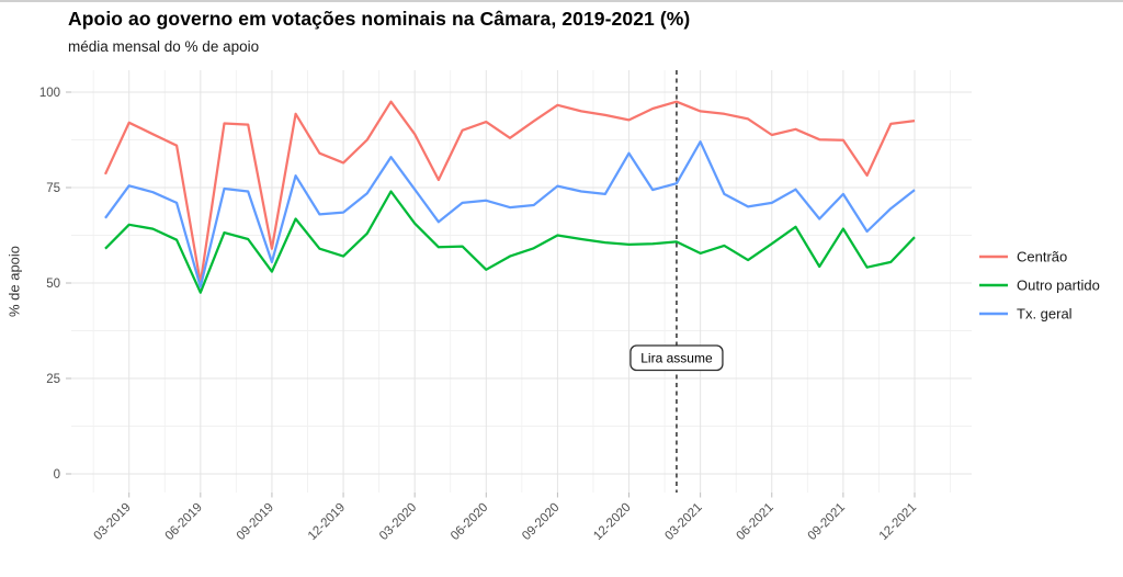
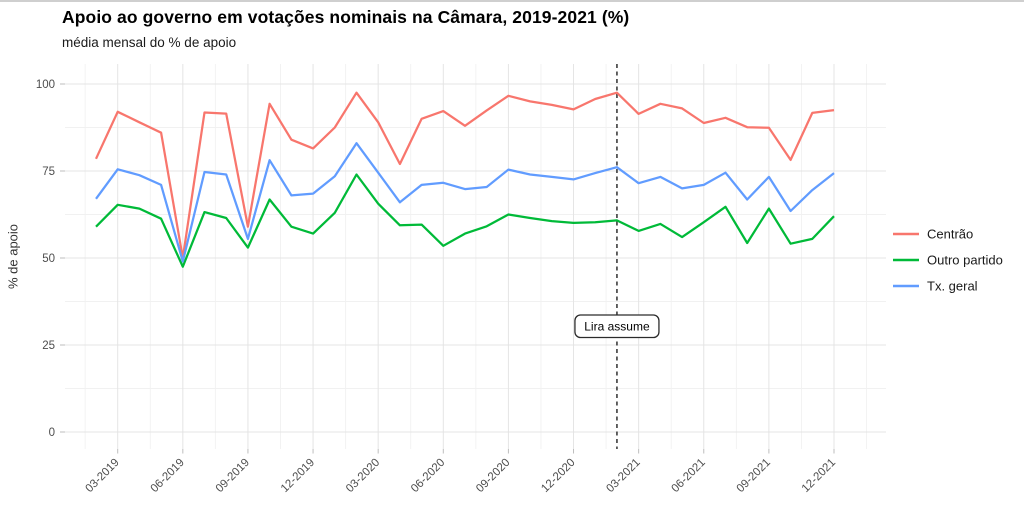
Tx. geral/12-2020: 84 -> 73
Centrão/03-2021: 95 -> 91
Tx. geral/03-2021: 87 -> 72
